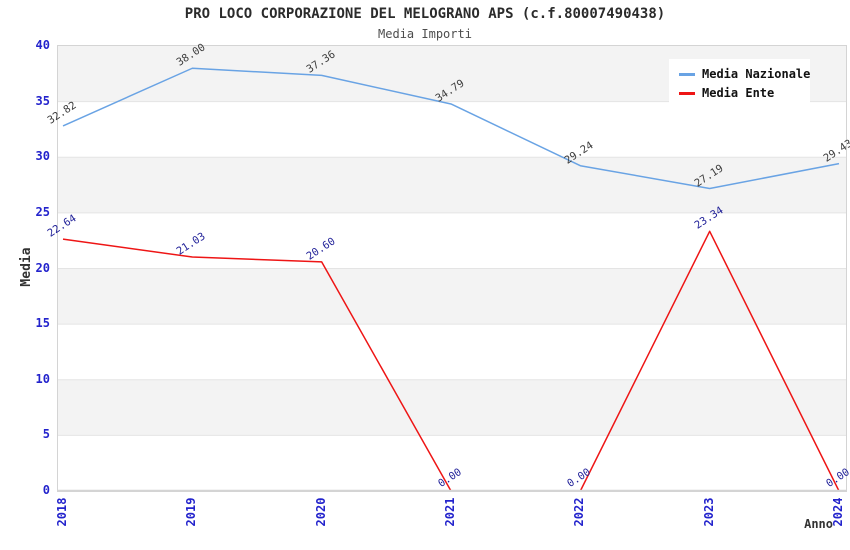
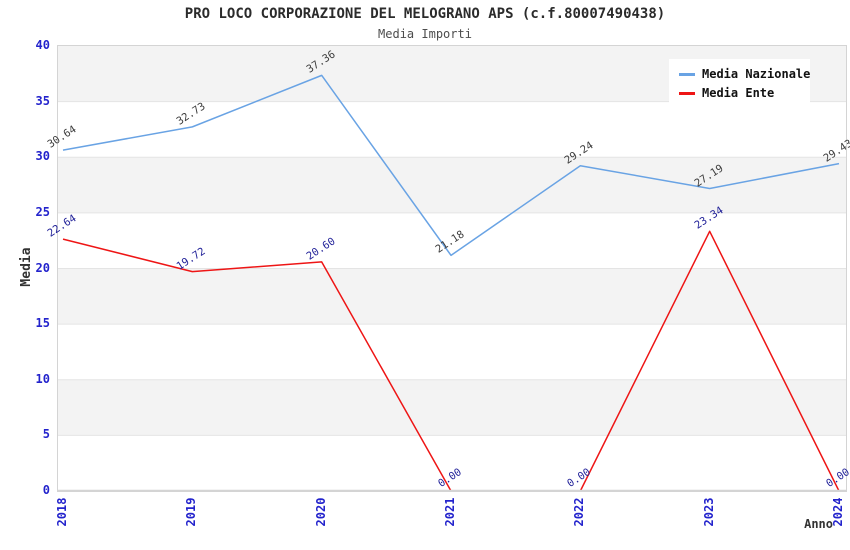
Media Nazionale/2018: 32.82 -> 30.64
Media Nazionale/2019: 38.00 -> 32.73
Media Ente/2019: 21.03 -> 19.72
Media Nazionale/2021: 34.79 -> 21.18
